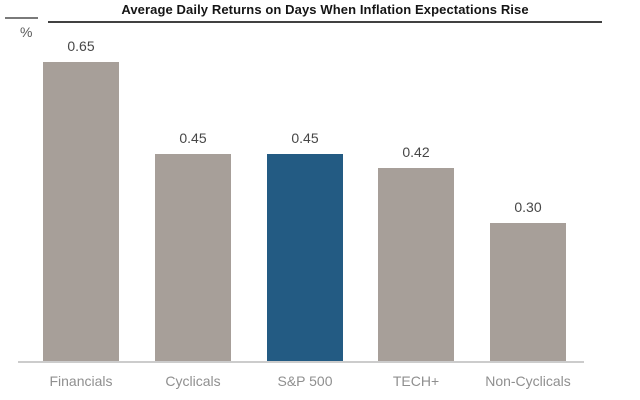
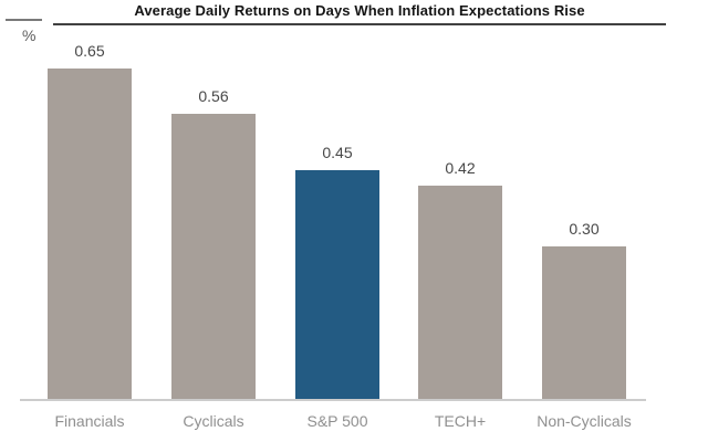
Cyclicals: 0.45 -> 0.56
